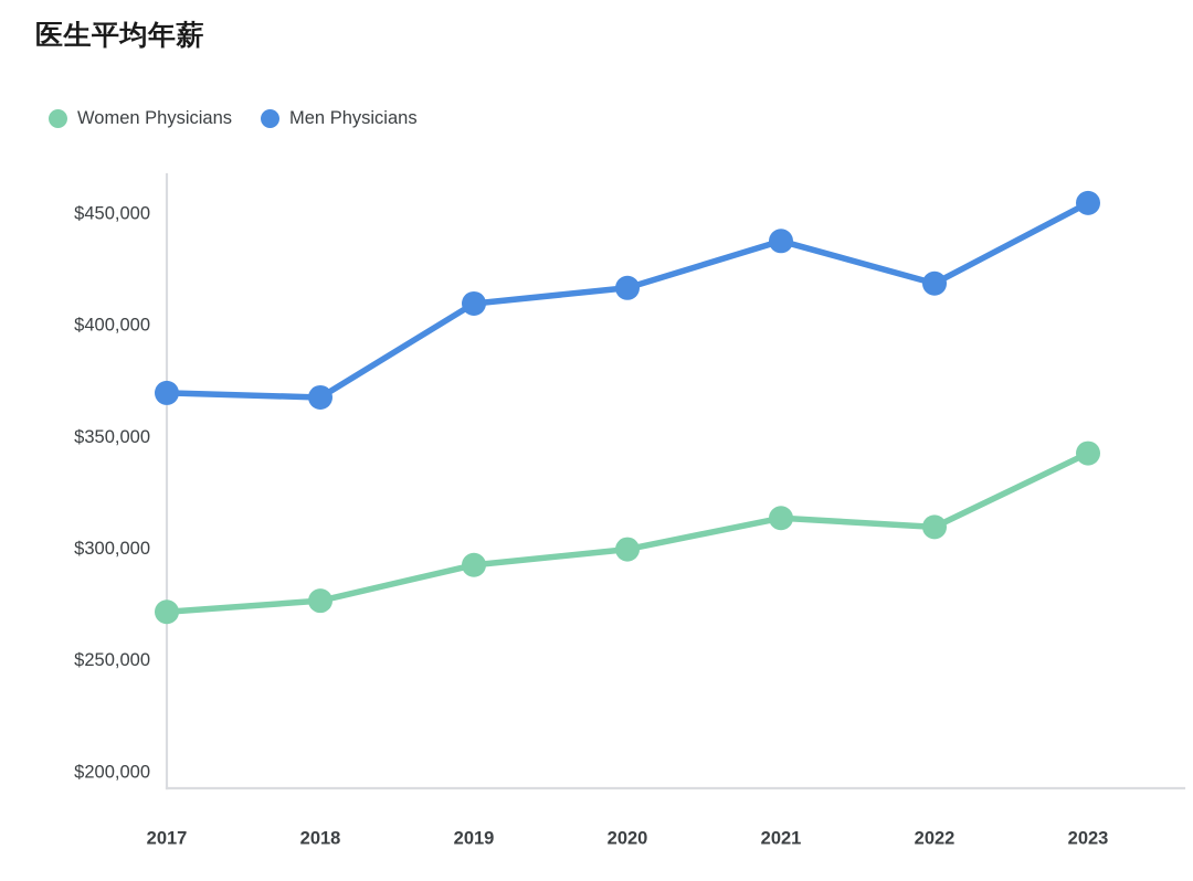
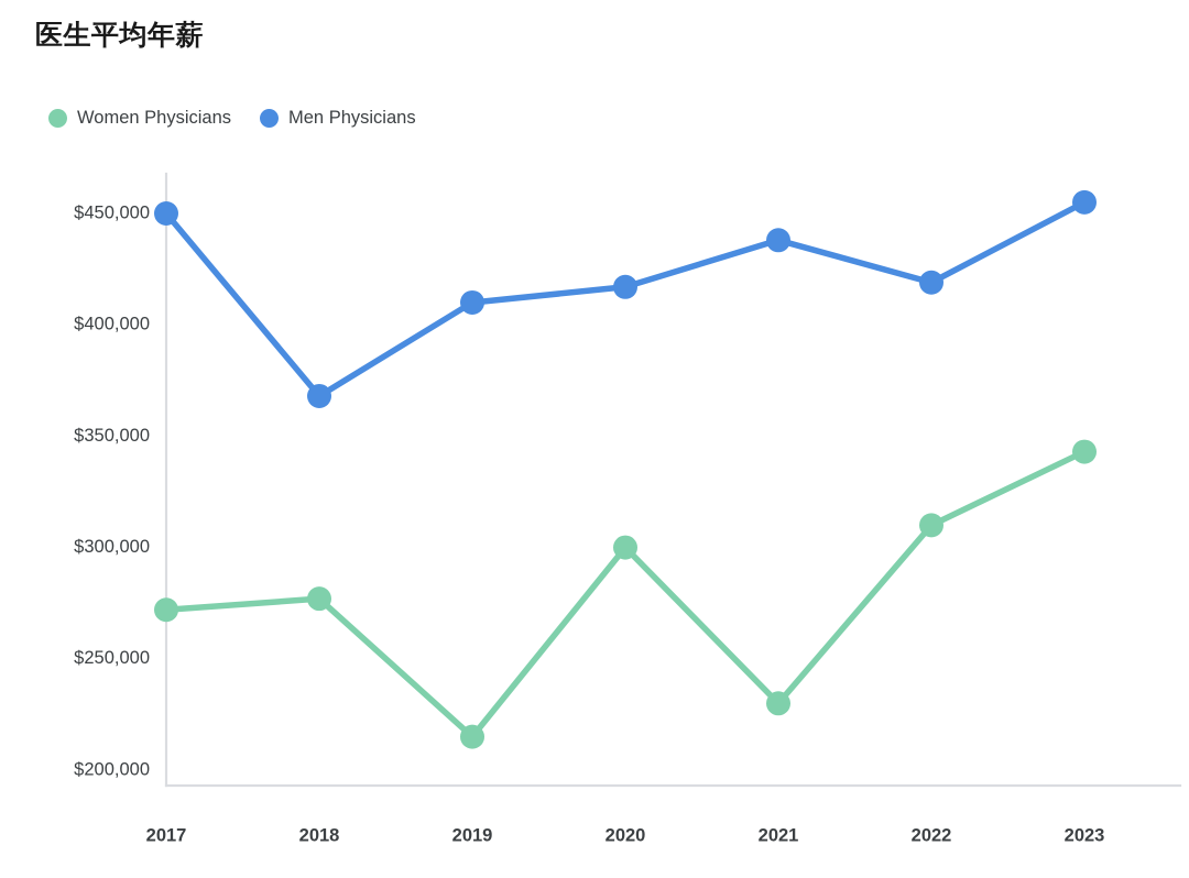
Men Physicians/2017: $370000 -> $450000
Women Physicians/2019: $293000 -> $215000
Women Physicians/2021: $314000 -> $230000
